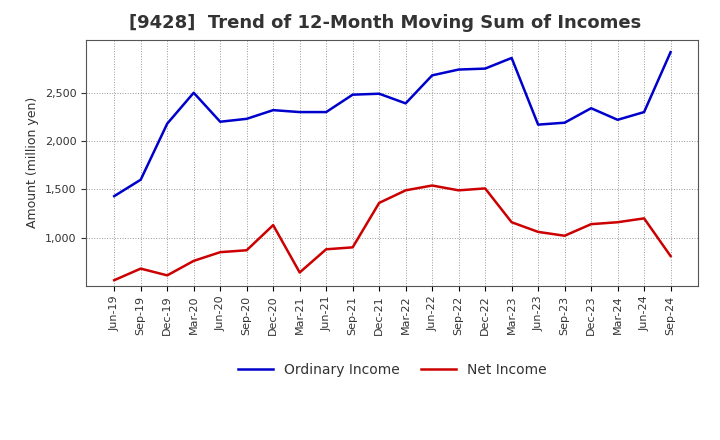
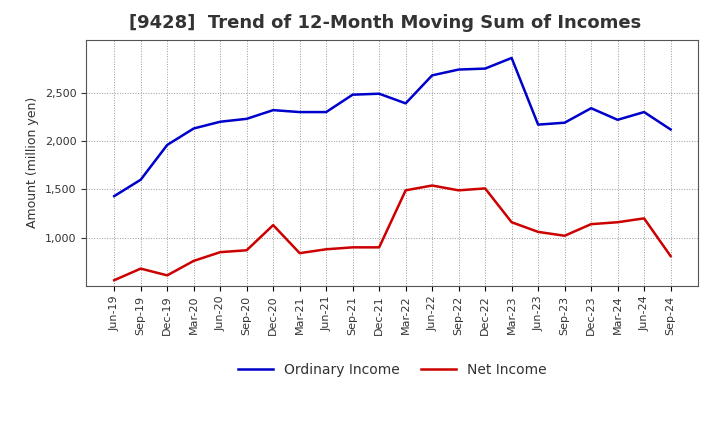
Ordinary Income/Dec-19: 2,180 -> 1,960
Ordinary Income/Mar-20: 2,500 -> 2,130
Net Income/Mar-21: 640 -> 840
Net Income/Dec-21: 1,360 -> 900
Ordinary Income/Sep-24: 2,920 -> 2,120
